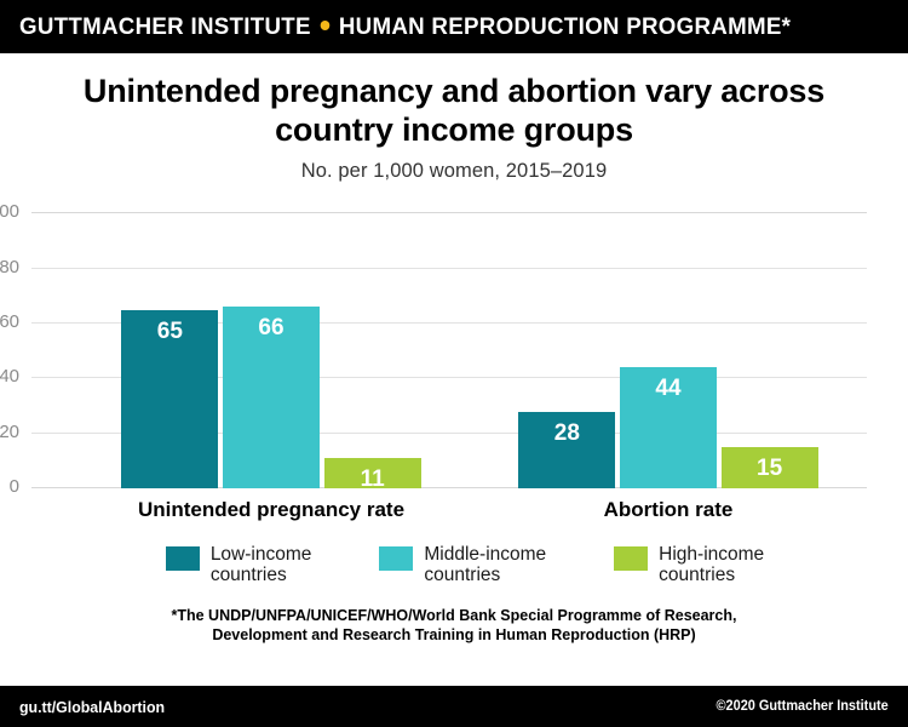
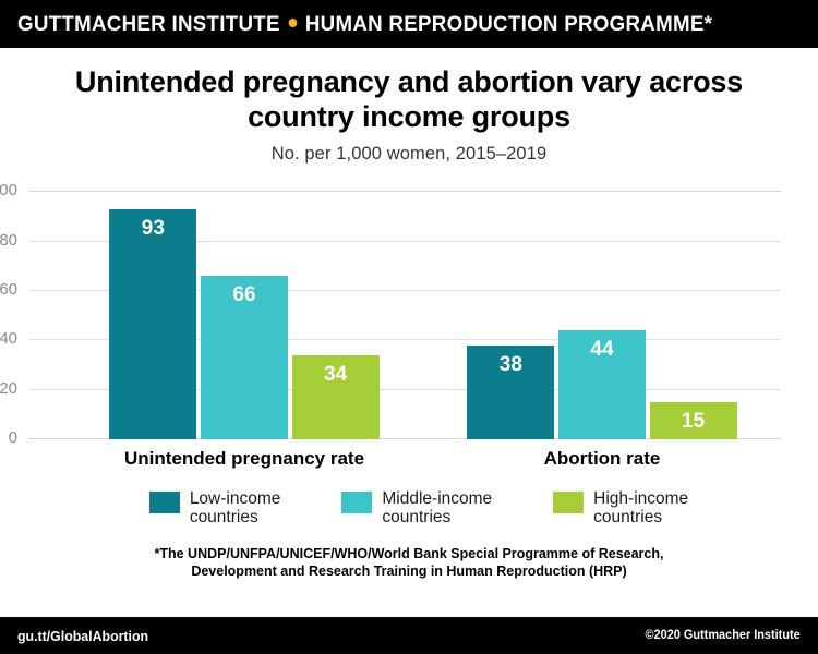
Low-income countries/Unintended pregnancy rate: 65 -> 93
High-income countries/Unintended pregnancy rate: 11 -> 34
Low-income countries/Abortion rate: 28 -> 38
